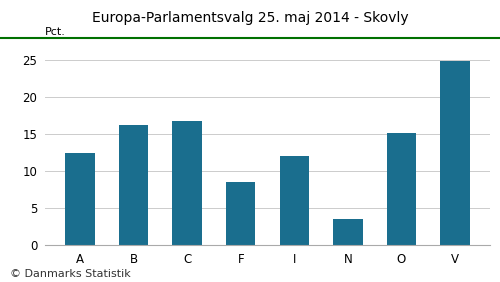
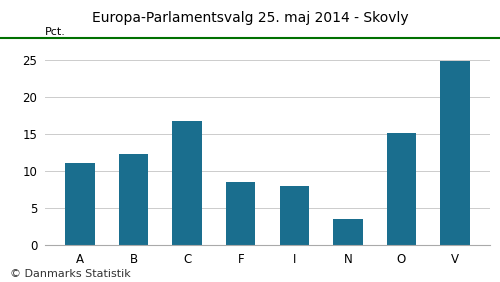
A: 12.4 -> 11.1
B: 16.2 -> 12.3
I: 12.0 -> 8.0
